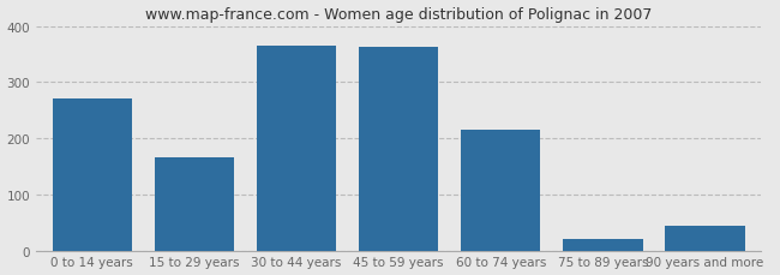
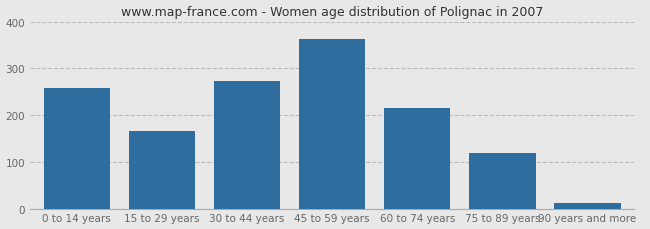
0 to 14 years: 270 -> 258
30 to 44 years: 365 -> 272
75 to 89 years: 20 -> 118
90 years and more: 45 -> 13
